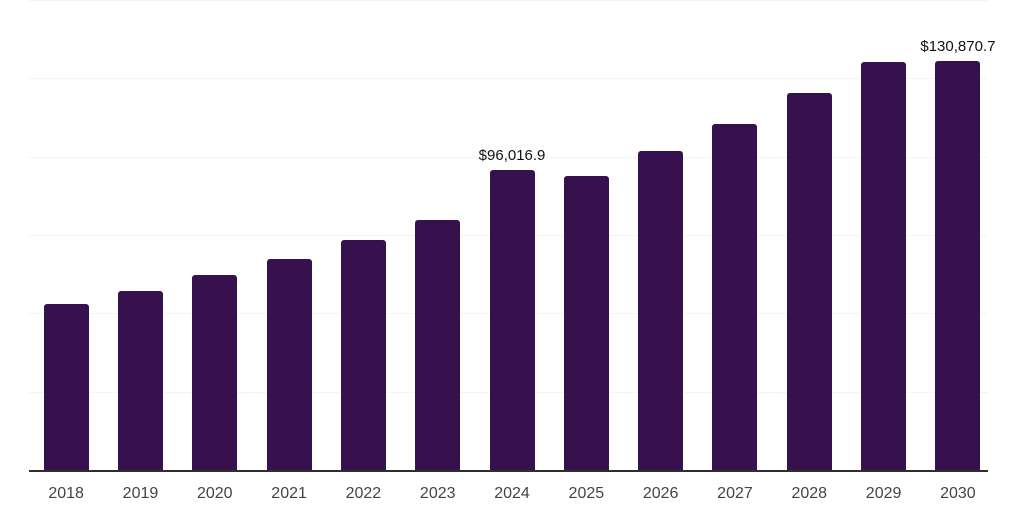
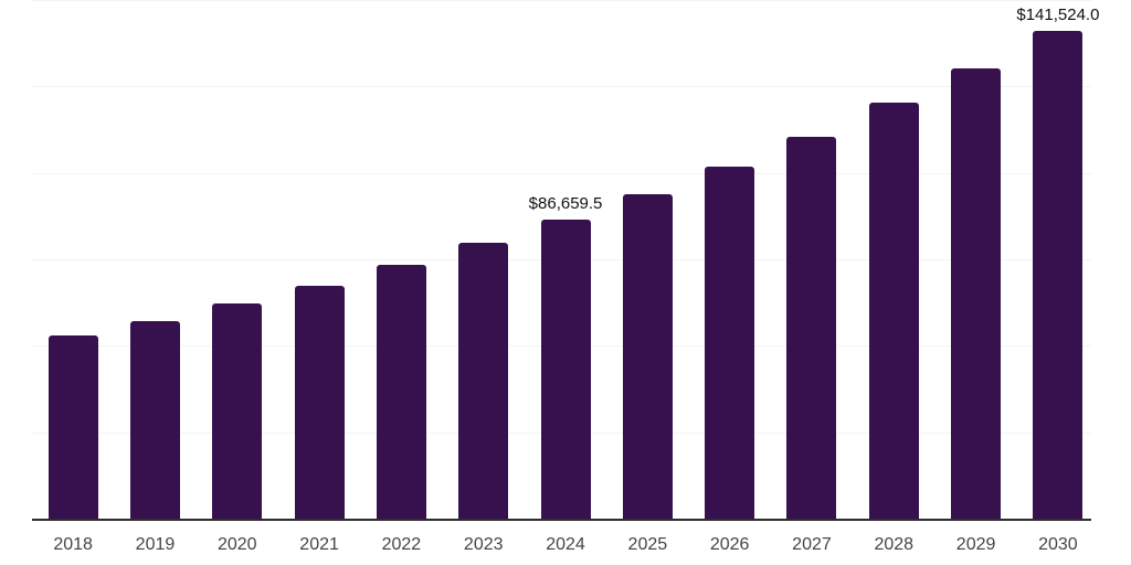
2024: $96,016.9 -> $86,659.5
2030: $130,870.7 -> $141,524.0
